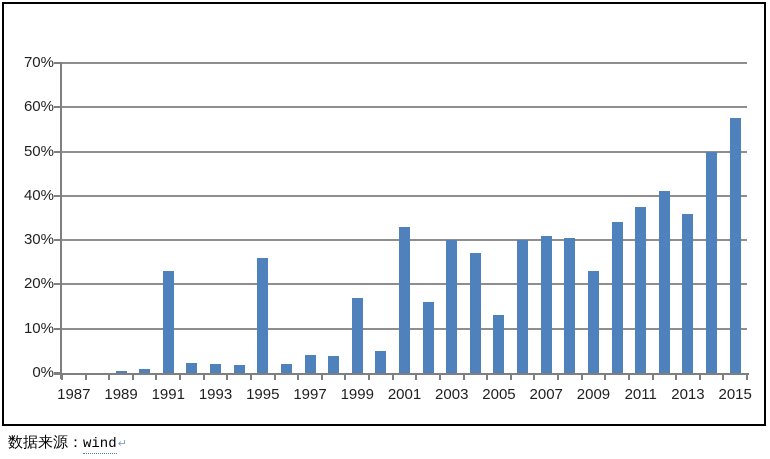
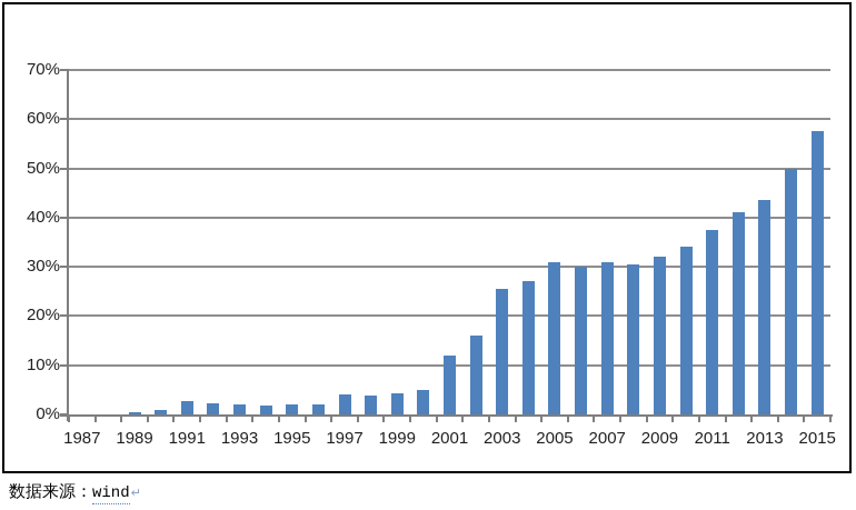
1991: 23% -> 3%
1995: 26% -> 2%
1999: 17% -> 4%
2001: 33% -> 12%
2003: 30% -> 26%
2005: 13% -> 31%
2009: 23% -> 32%
2013: 36% -> 44%
